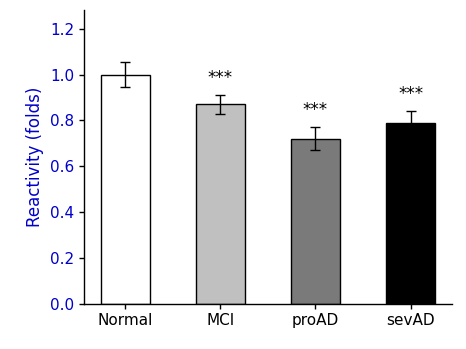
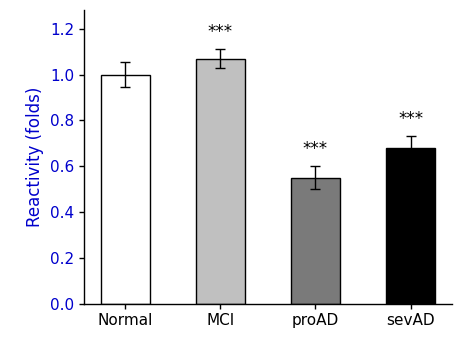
MCI: 0.87 -> 1.07
proAD: 0.72 -> 0.55
sevAD: 0.79 -> 0.68
